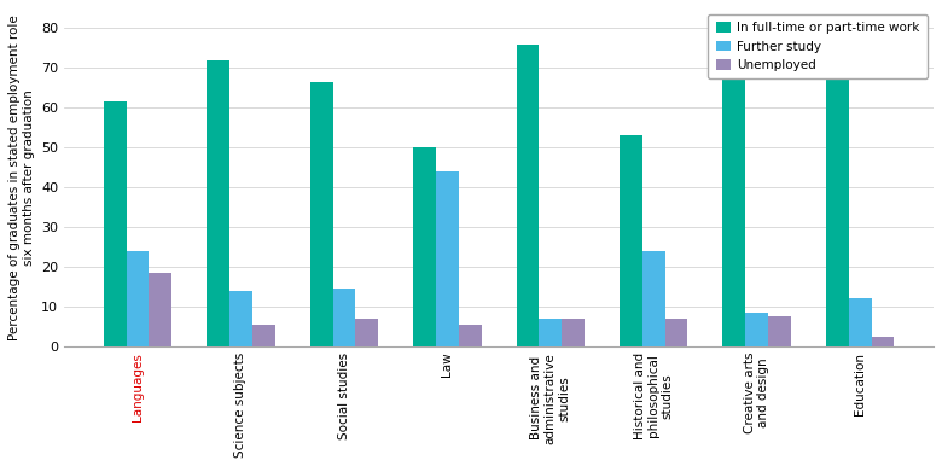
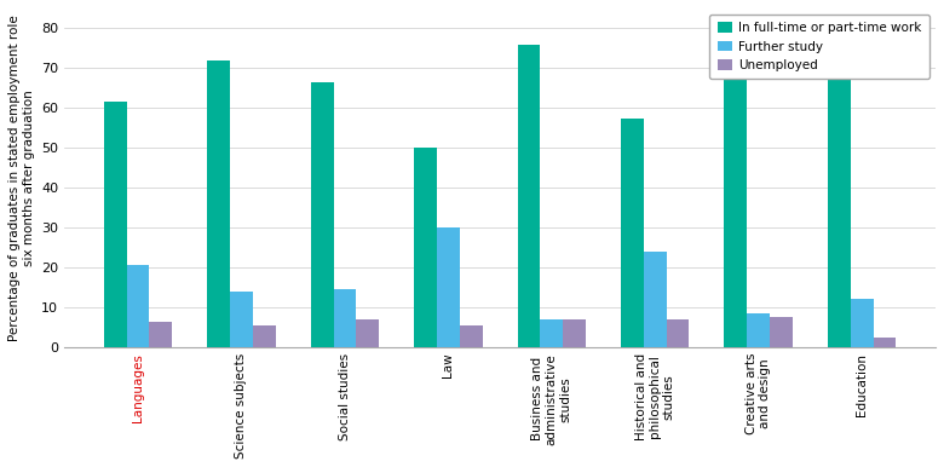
Further study/Languages: 24.0 -> 20.5
Unemployed/Languages: 18.5 -> 6.5
Further study/Law: 44.0 -> 30.0
In full-time or part-time work/Historical and philosophical studies: 53.0 -> 57.5
